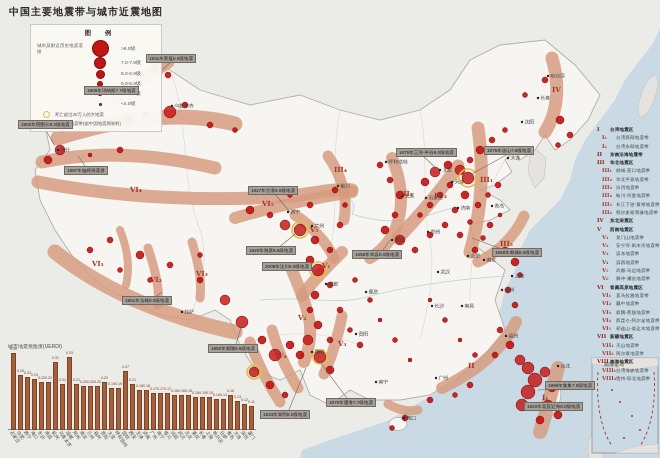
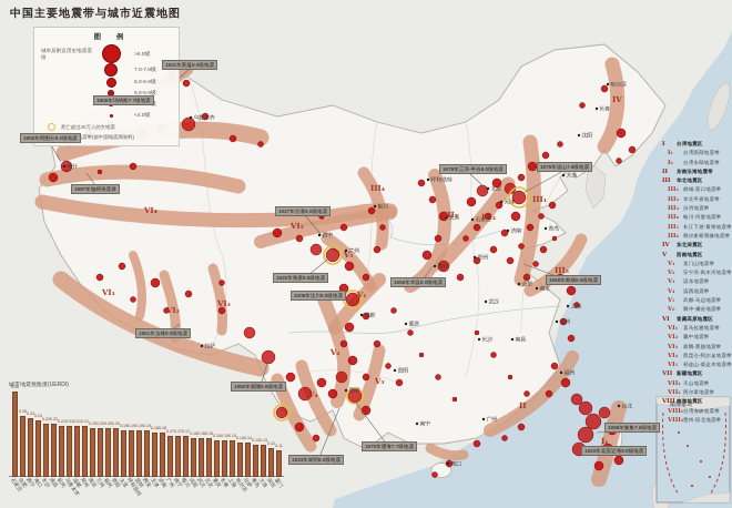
杭州: 0.31 -> 0.21
成都: 0.33 -> 0.21
贵阳: 0.22 -> 0.20
昆明: 0.27 -> 0.19
西安: 0.21 -> 0.19
青岛: 0.16 -> 0.13
